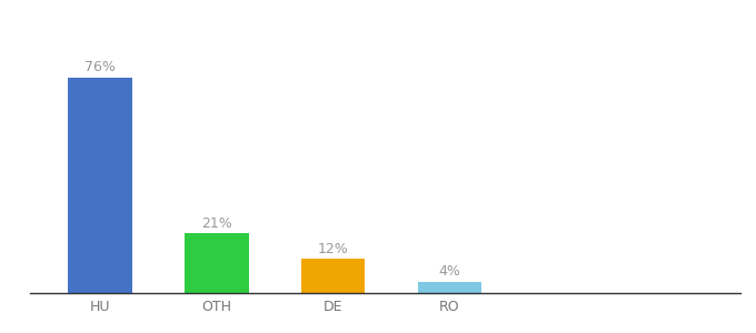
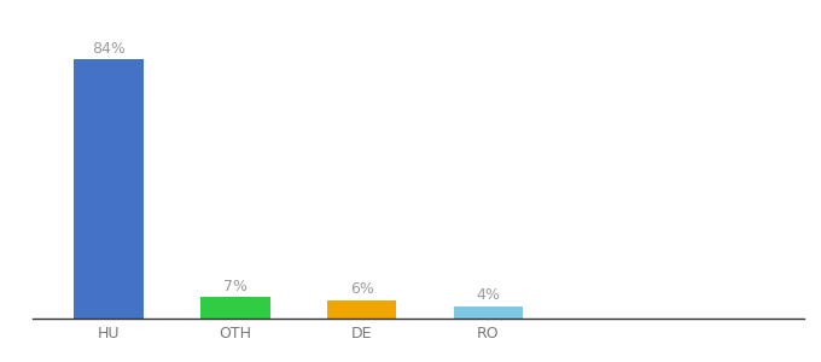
HU: 76% -> 84%
OTH: 21% -> 7%
DE: 12% -> 6%
